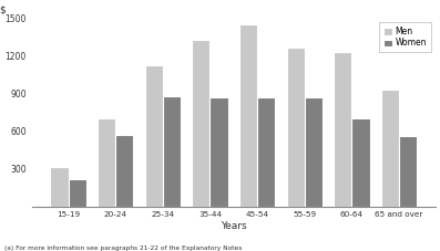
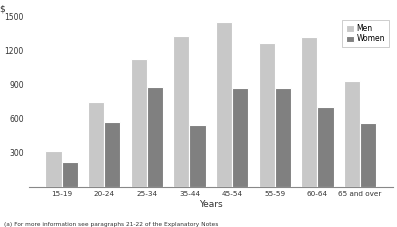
Men/20-24: 700 -> 750
Women/35-44: 870 -> 540
Men/60-64: 1230 -> 1320
